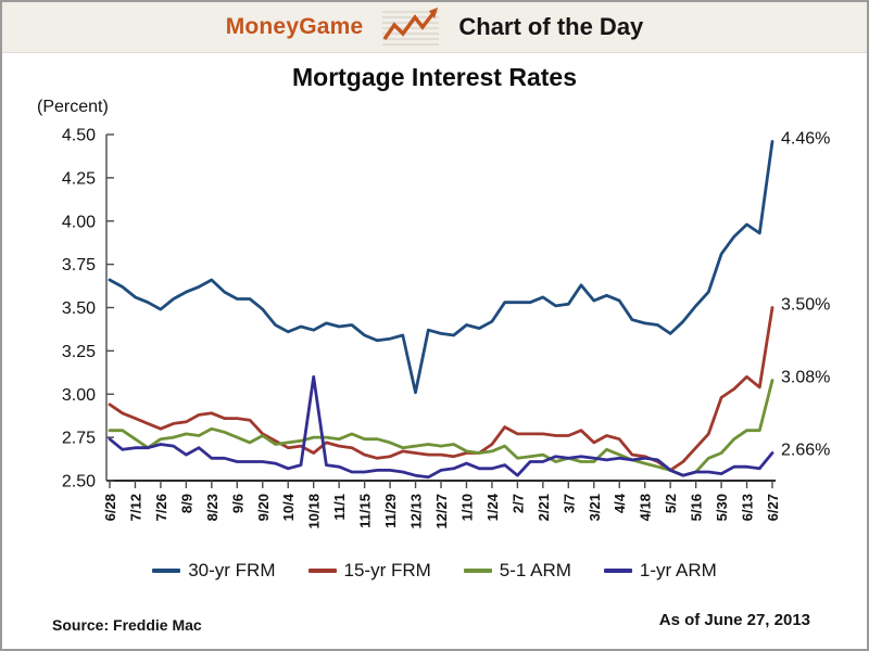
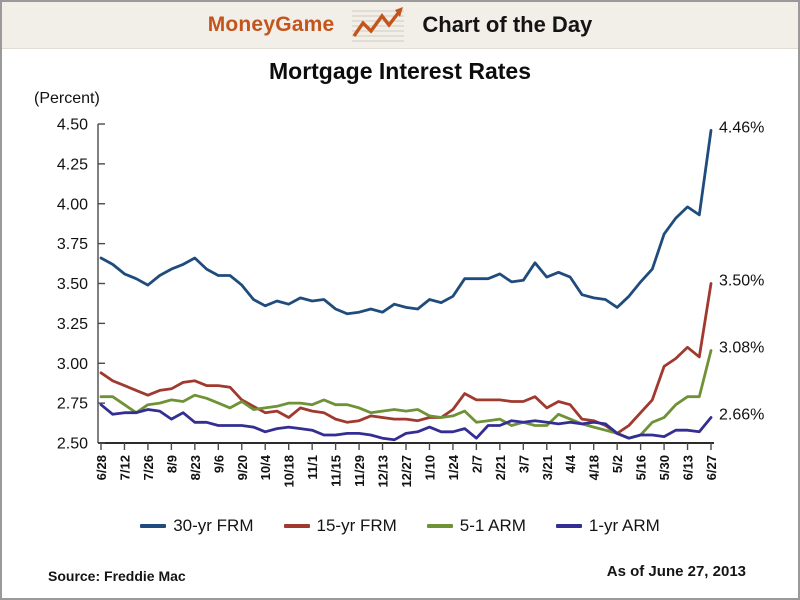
1-yr ARM/10/18: 3.10 -> 2.60
30-yr FRM/12/13: 3.01 -> 3.32
